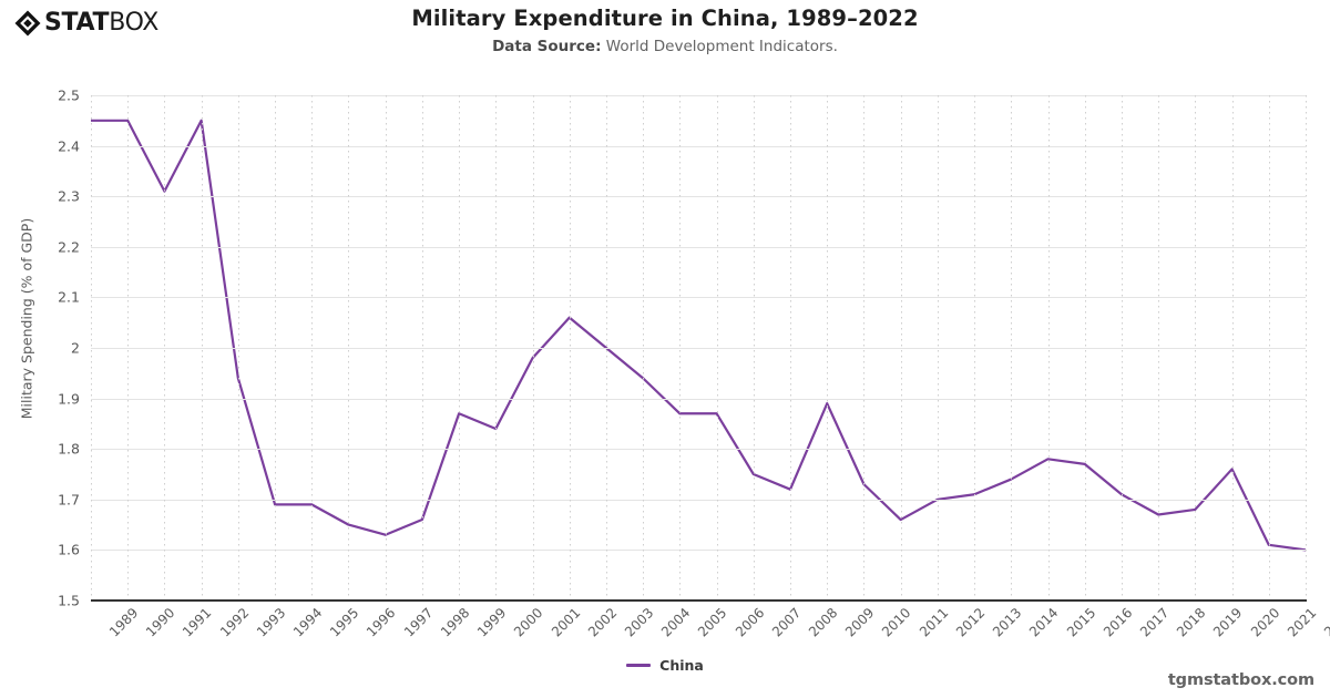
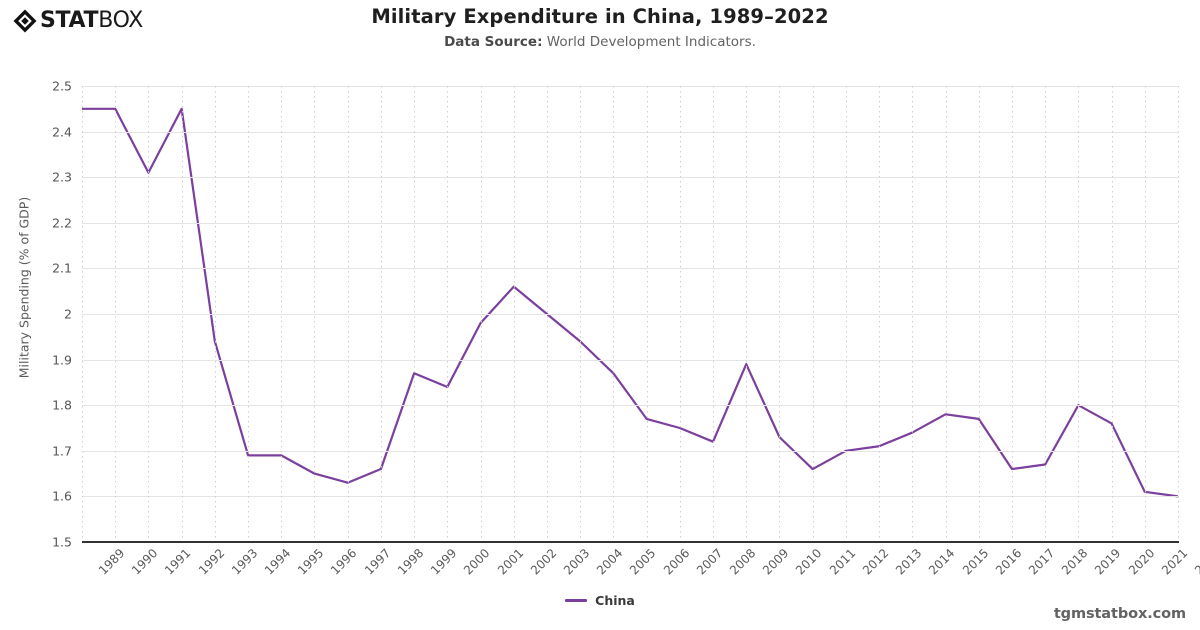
2006: 1.87 -> 1.77
2017: 1.71 -> 1.66
2019: 1.68 -> 1.80
